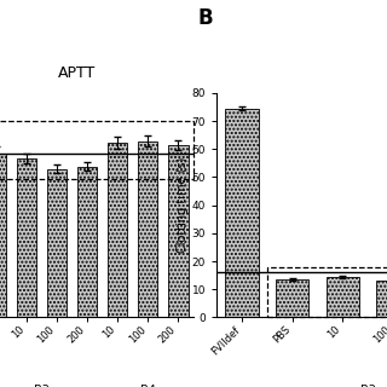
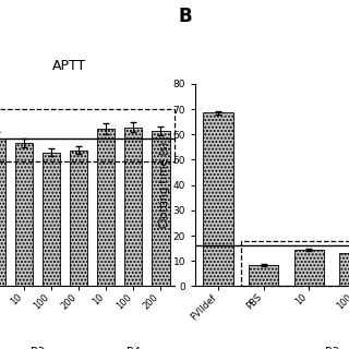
FVIIdef: 74.5 -> 68.5
PBS: 13.5 -> 8.5
